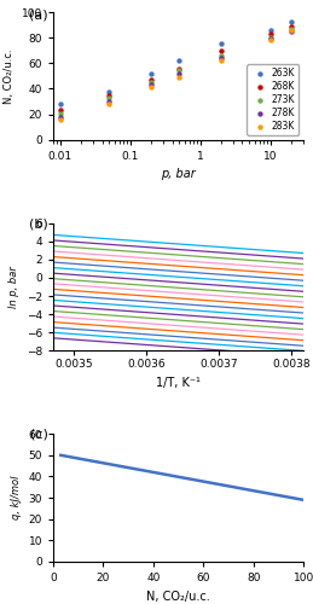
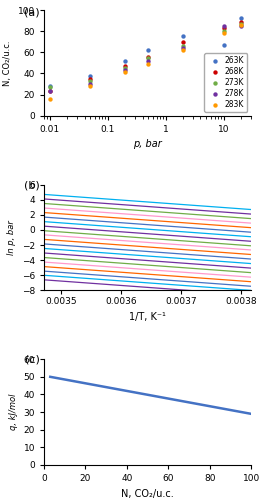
273K/0.01: 21 -> 27
278K/0.01: 18 -> 23
263K/10: 86 -> 67
278K/10: 79 -> 85
